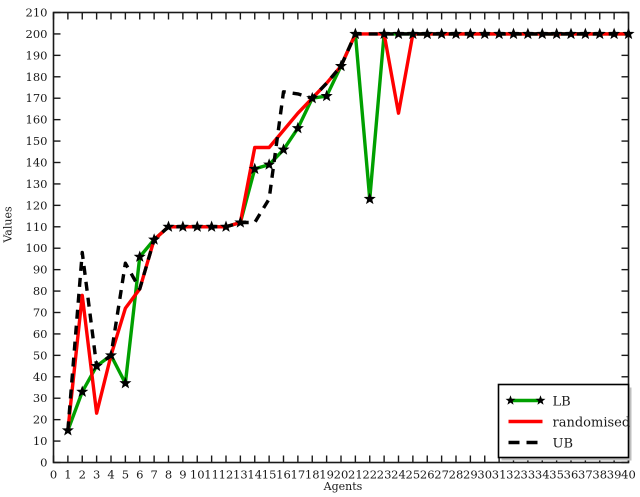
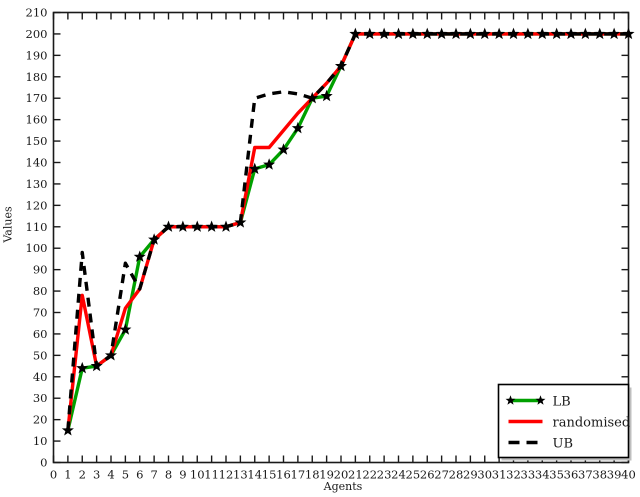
LB/2: 33 -> 44
randomised/3: 23 -> 45
LB/5: 37 -> 62
UB/14: 112 -> 170
UB/15: 123 -> 172
LB/22: 123 -> 200
randomised/24: 163 -> 200
